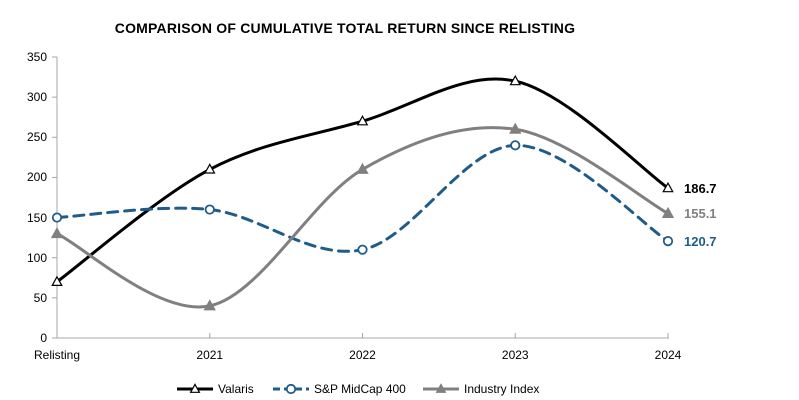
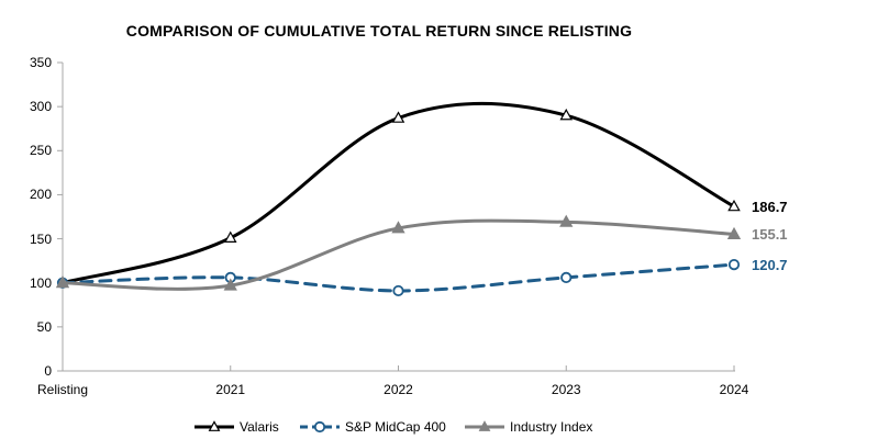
Valaris/Relisting: 70 -> 100
S&P MidCap 400/Relisting: 150 -> 100
Industry Index/Relisting: 130 -> 100
Valaris/2021: 210 -> 150
S&P MidCap 400/2021: 160 -> 110
Industry Index/2021: 40 -> 100
Valaris/2022: 270 -> 290
S&P MidCap 400/2022: 110 -> 90
Industry Index/2022: 210 -> 160
Valaris/2023: 320 -> 290
S&P MidCap 400/2023: 240 -> 110
Industry Index/2023: 260 -> 170
